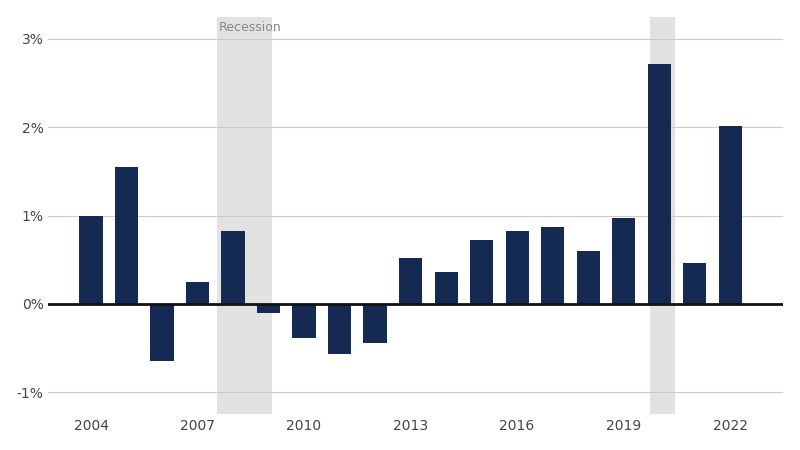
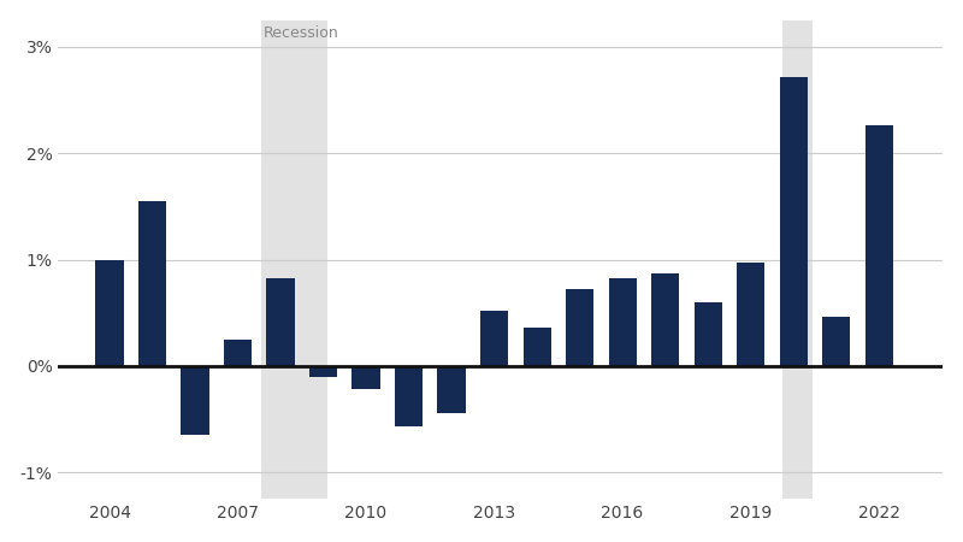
2010: -0.38% -> -0.22%
2022: 2.01% -> 2.26%
